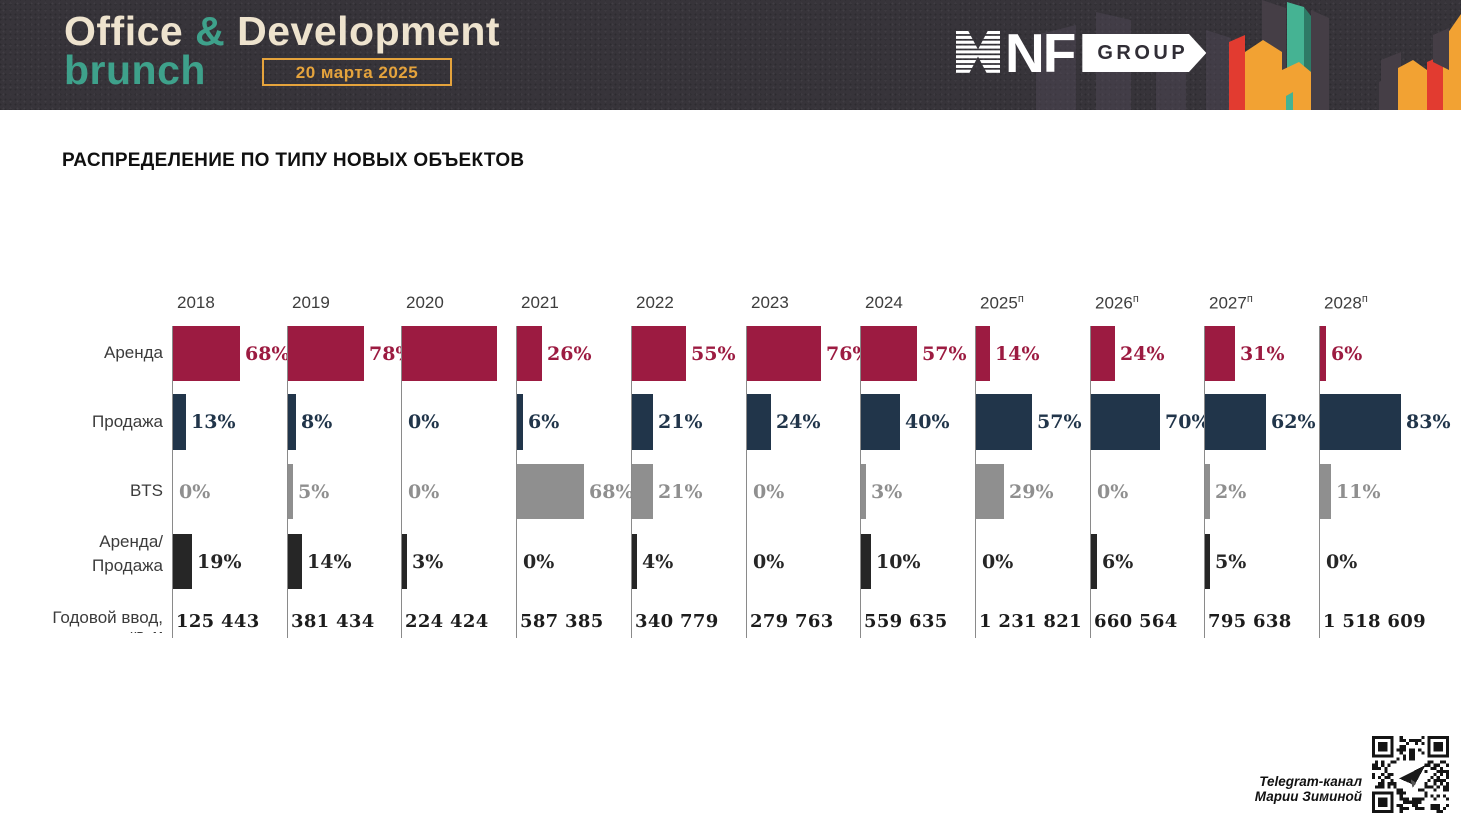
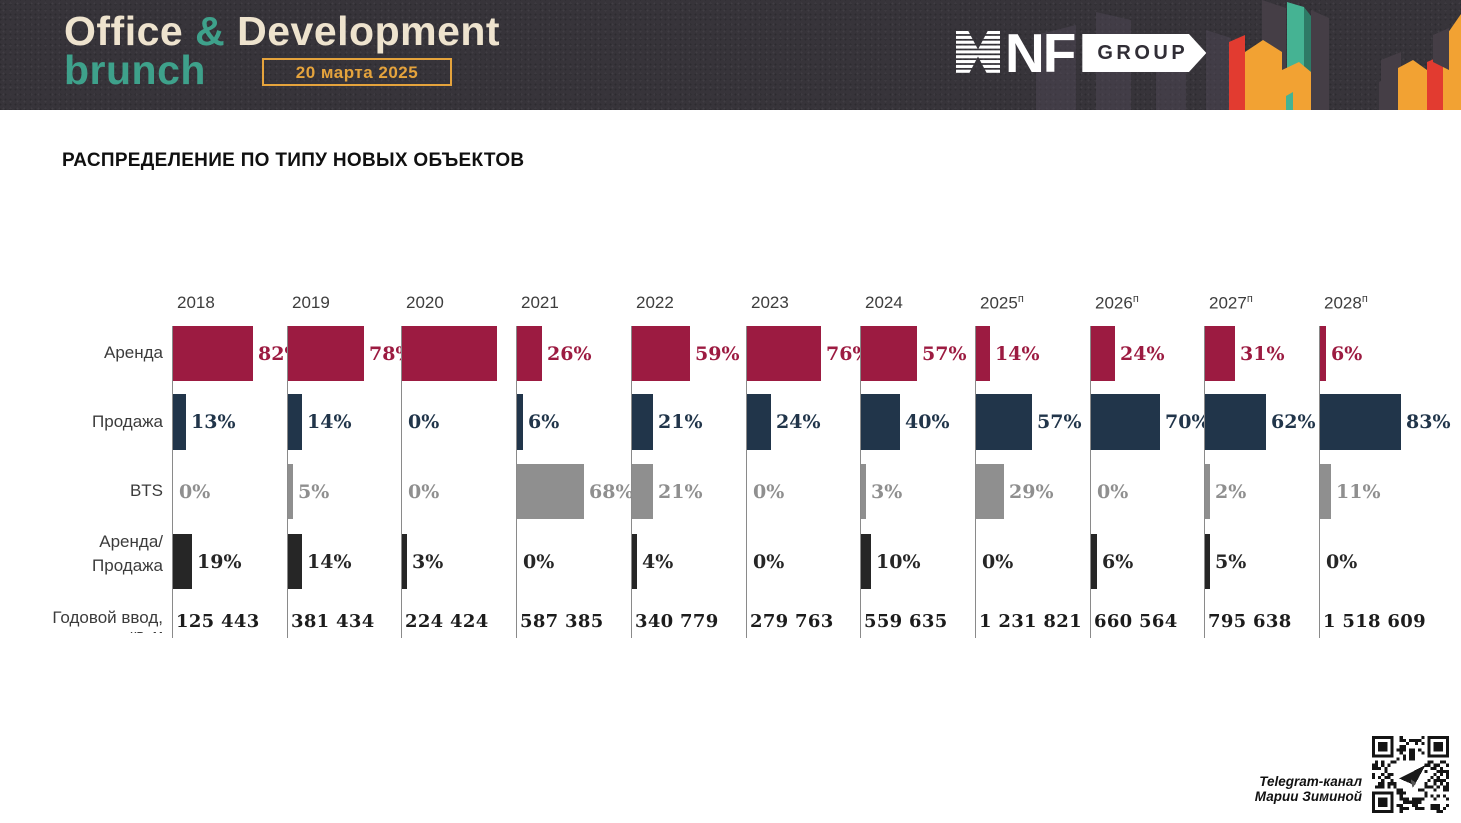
Аренда/2018: 68% -> 82%
Продажа/2019: 8% -> 14%
Аренда/2022: 55% -> 59%
